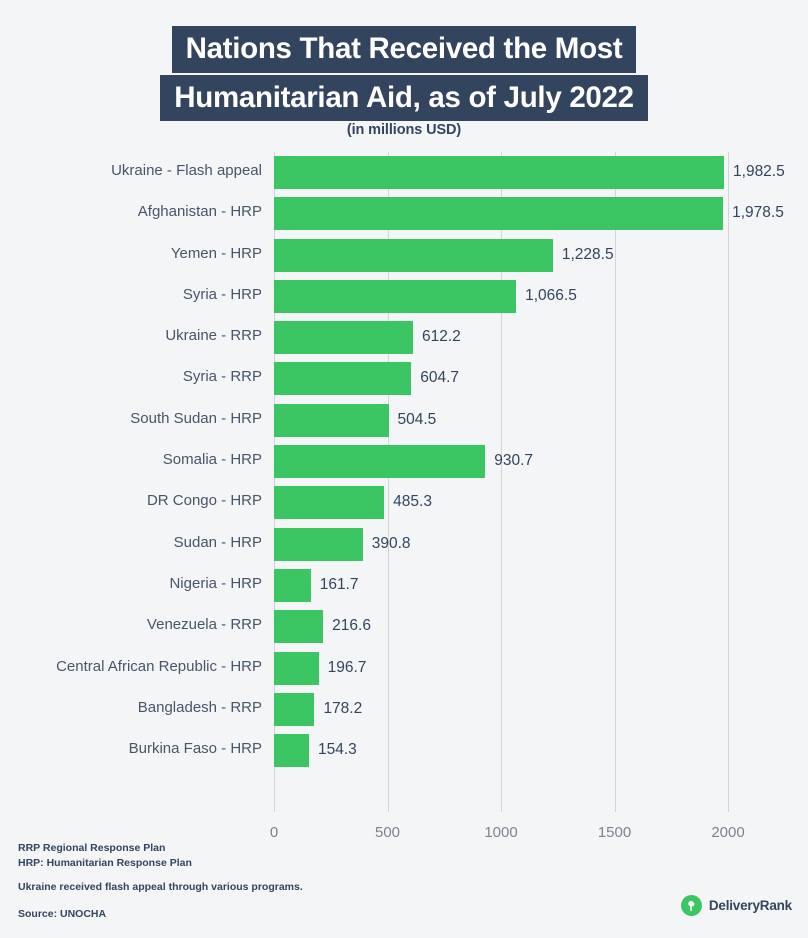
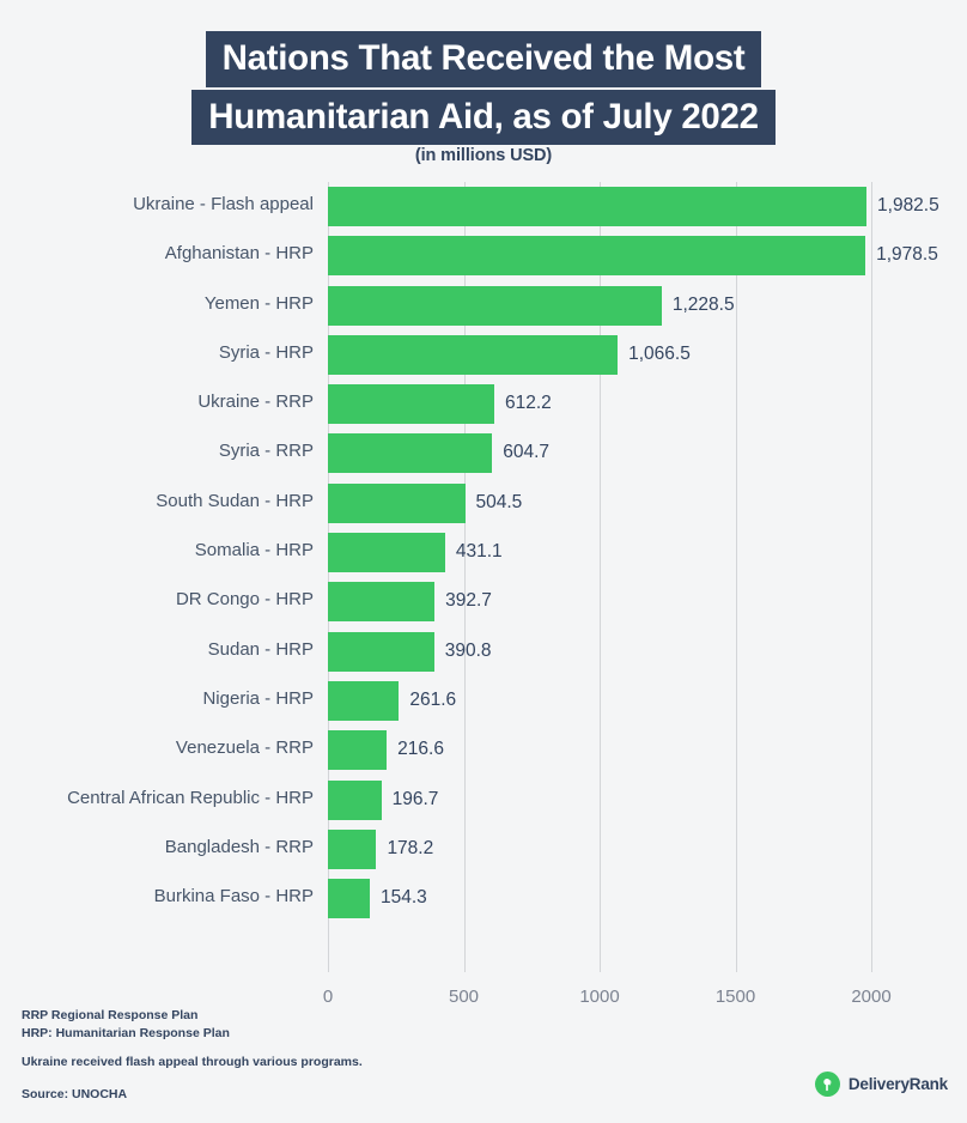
Somalia - HRP: 930.7 -> 431.1
DR Congo - HRP: 485.3 -> 392.7
Nigeria - HRP: 161.7 -> 261.6
